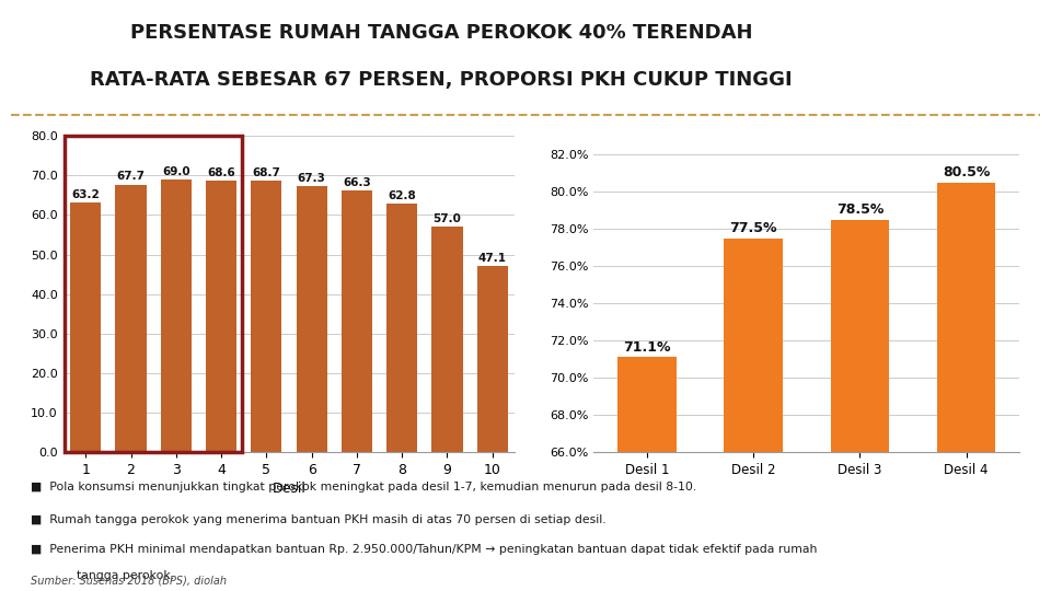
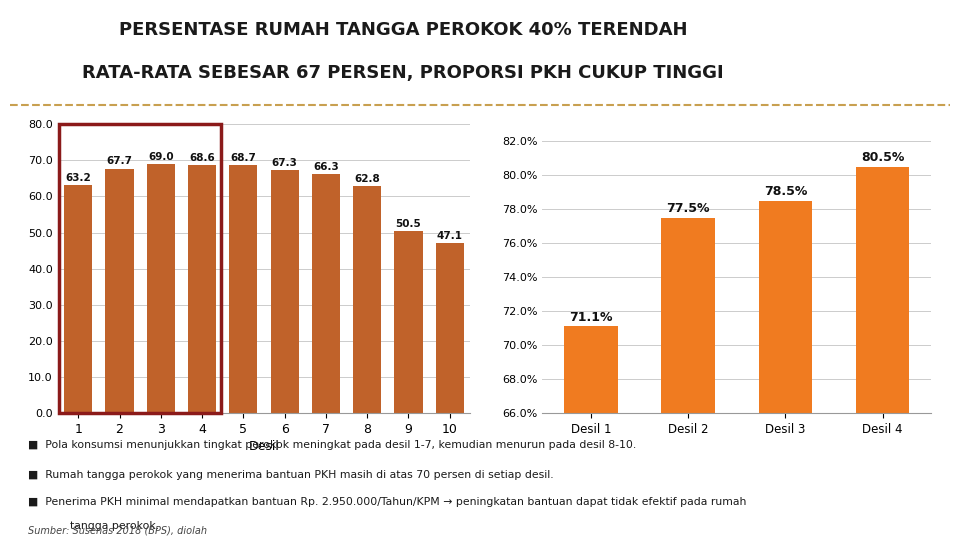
9: 57.0 -> 50.5
